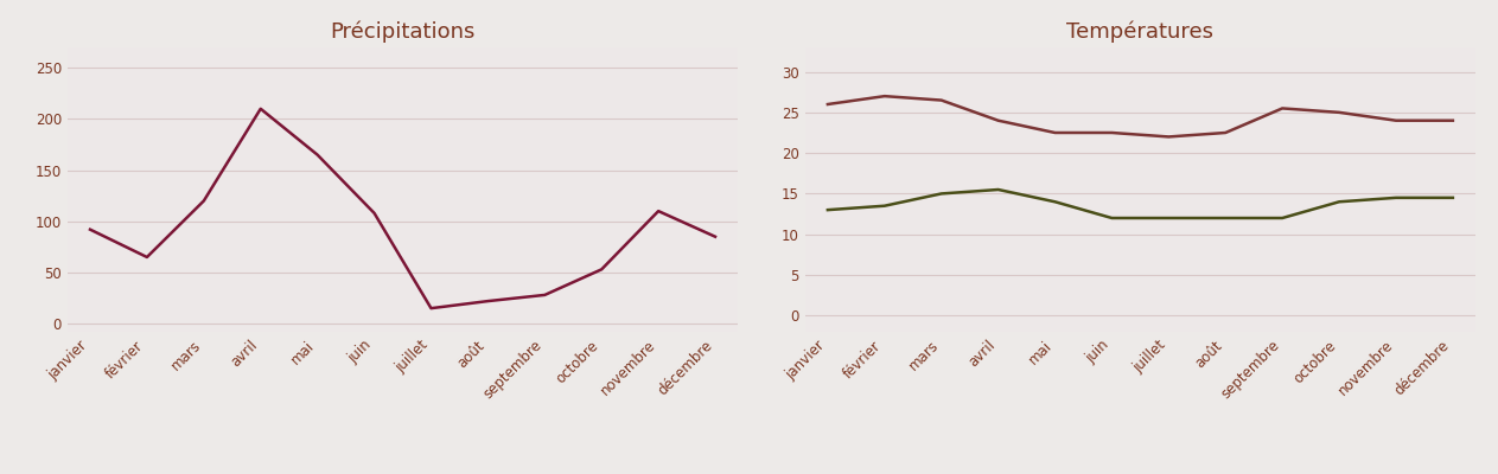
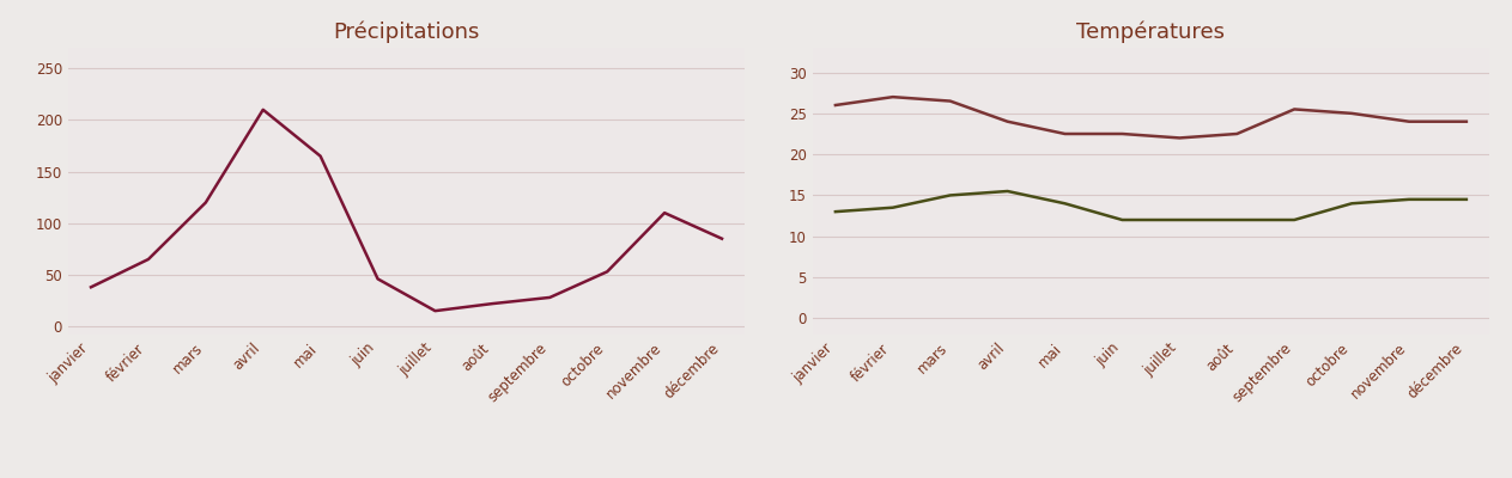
Précipitations/janvier: 92 -> 38
Précipitations/juin: 108 -> 46
